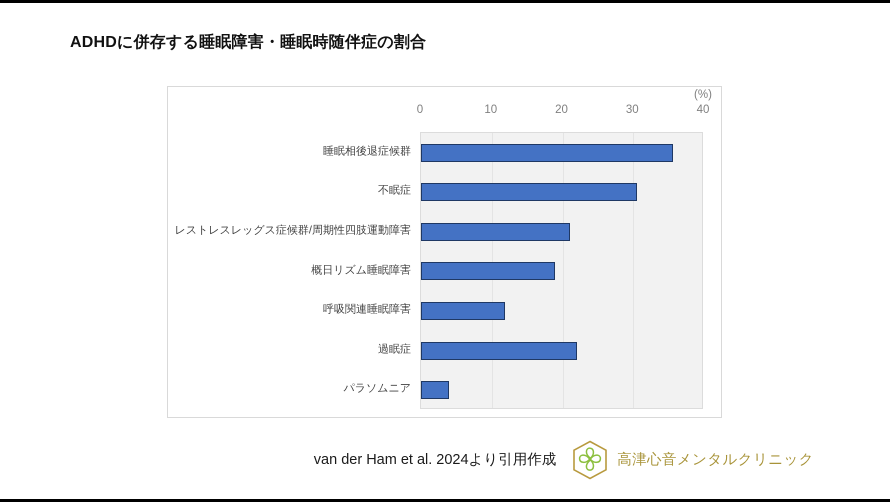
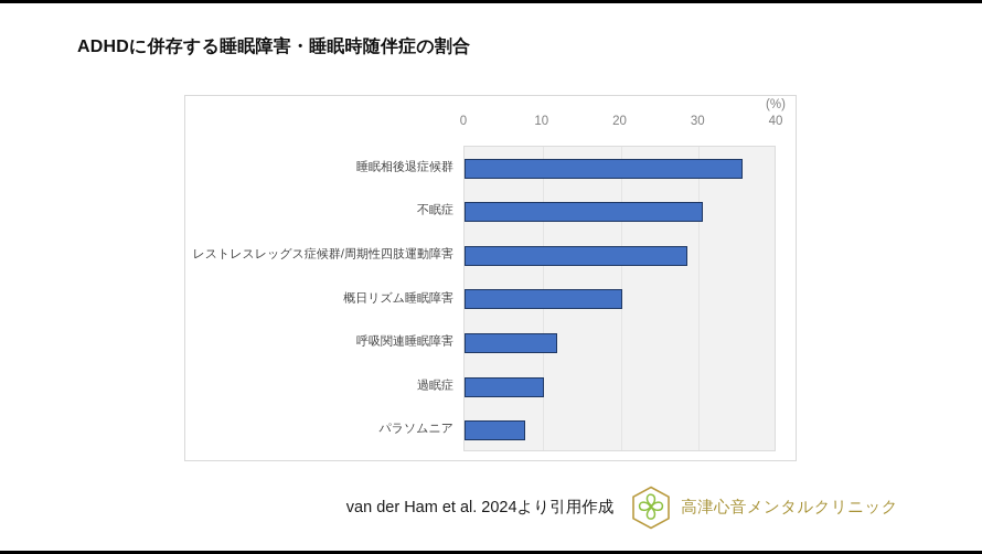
レストレスレッグス症候群/周期性四肢運動障害: 21 -> 29
概日リズム睡眠障害: 19 -> 20
過眠症: 22 -> 10
パラソムニア: 4 -> 8
